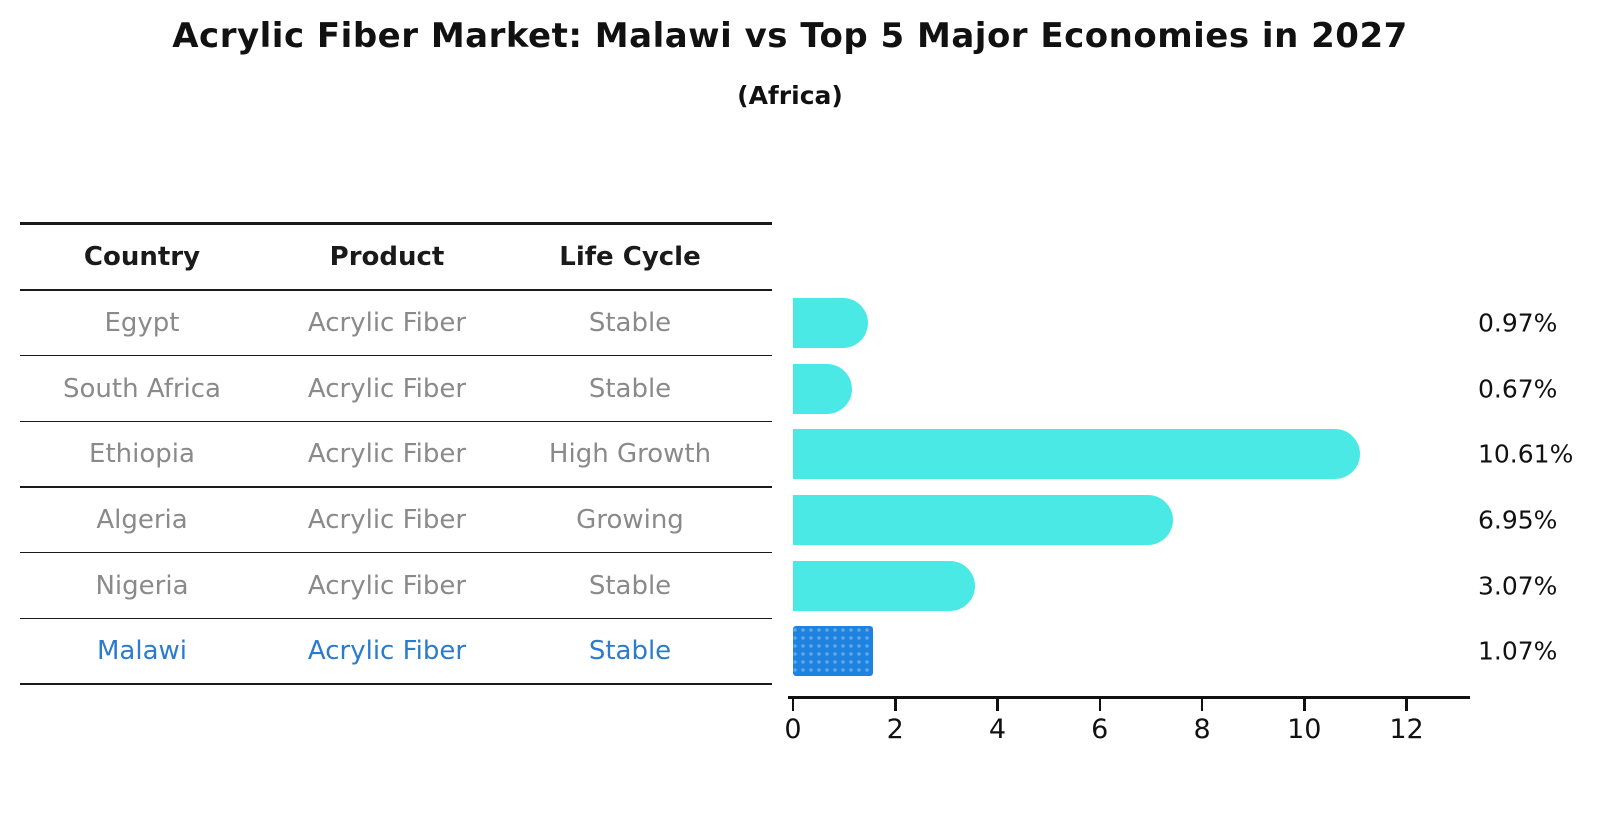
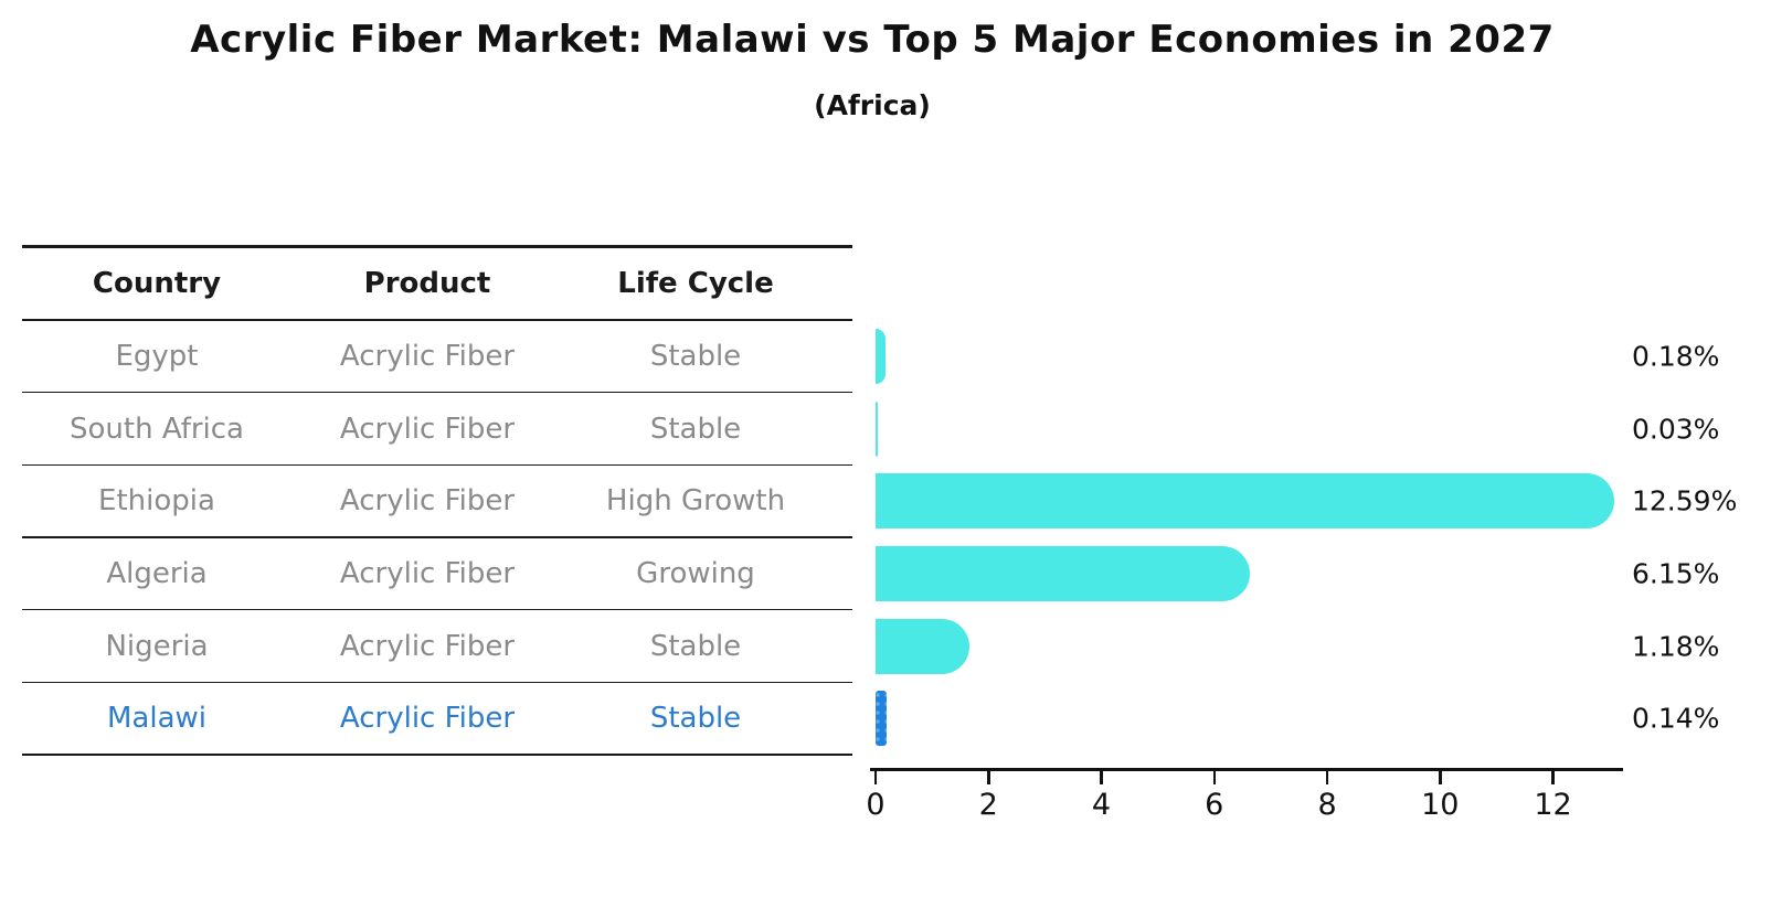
Egypt: 0.97% -> 0.18%
South Africa: 0.67% -> 0.03%
Ethiopia: 10.61% -> 12.59%
Algeria: 6.95% -> 6.15%
Nigeria: 3.07% -> 1.18%
Malawi: 1.07% -> 0.14%
